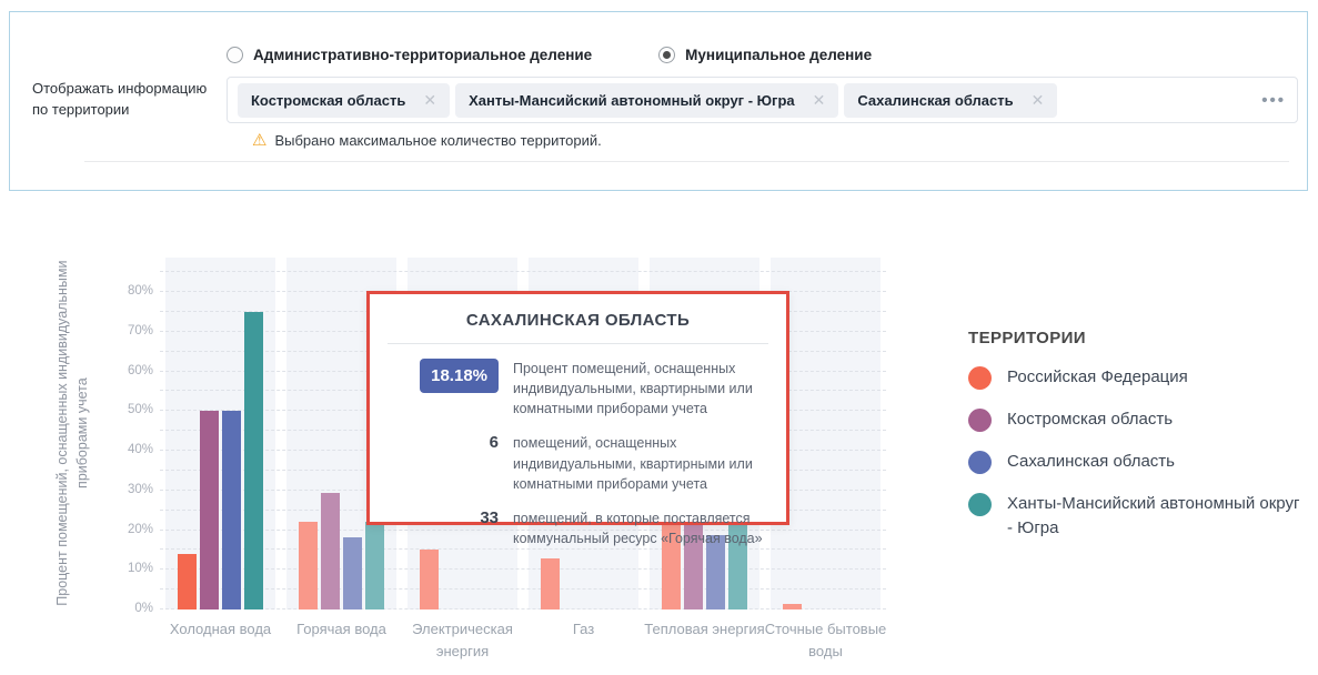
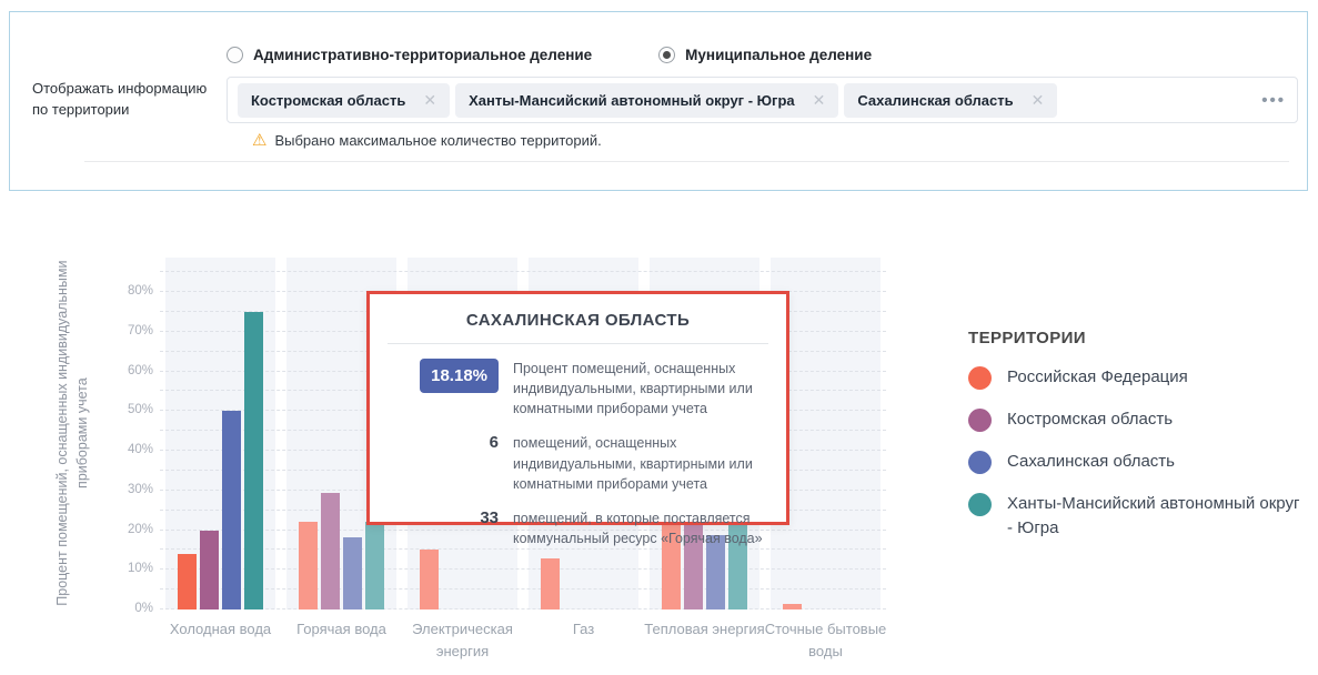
Костромская область/Холодная вода: 50% -> 20%
